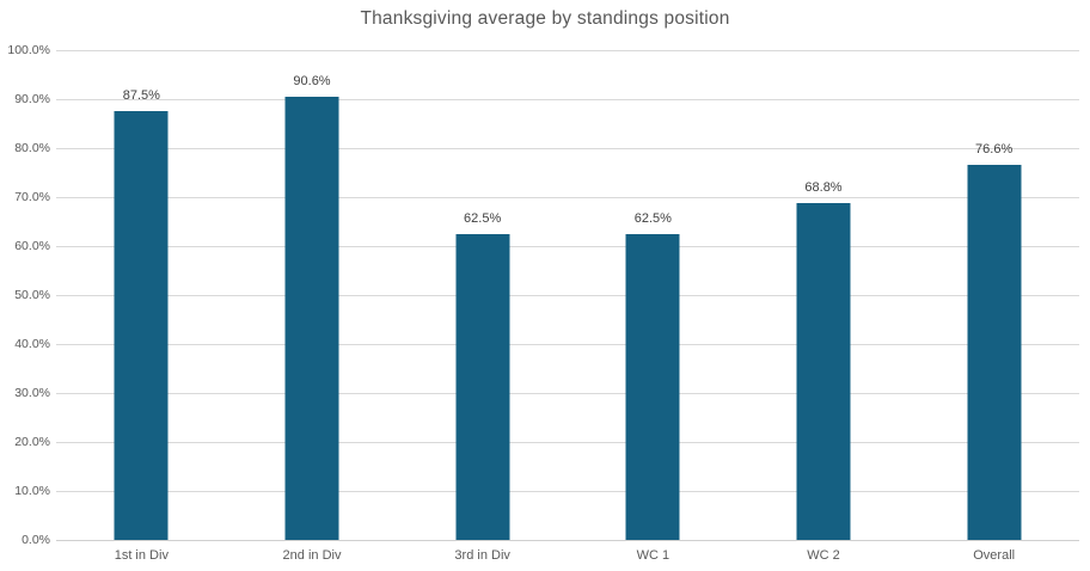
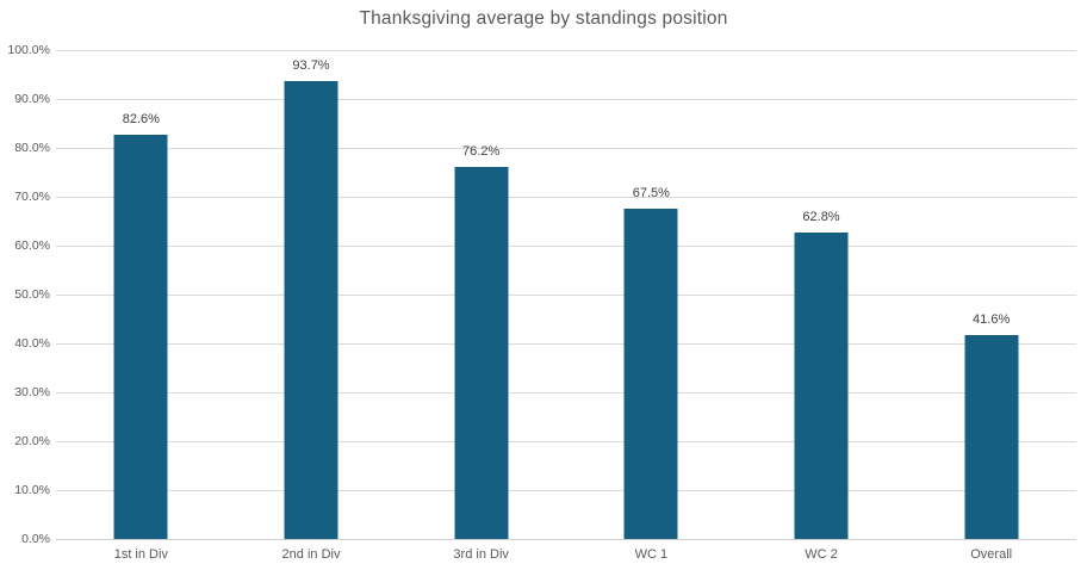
1st in Div: 87.5% -> 82.6%
2nd in Div: 90.6% -> 93.7%
3rd in Div: 62.5% -> 76.2%
WC 1: 62.5% -> 67.5%
WC 2: 68.8% -> 62.8%
Overall: 76.6% -> 41.6%
